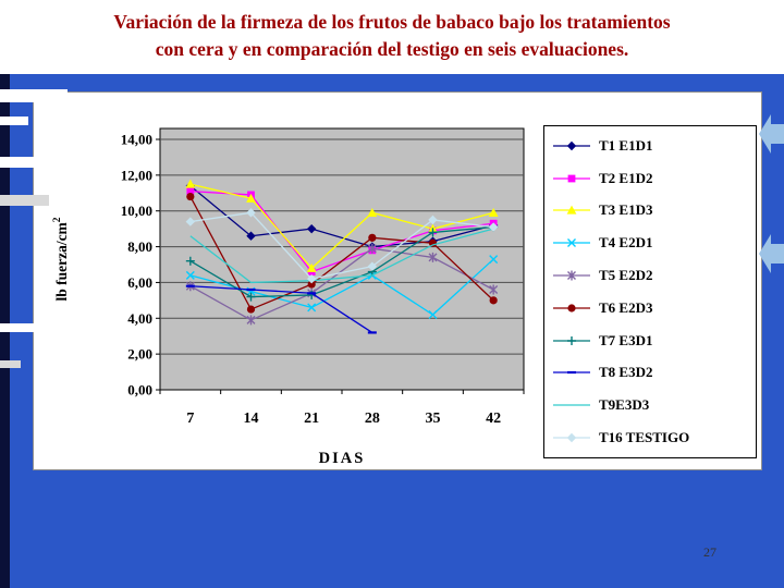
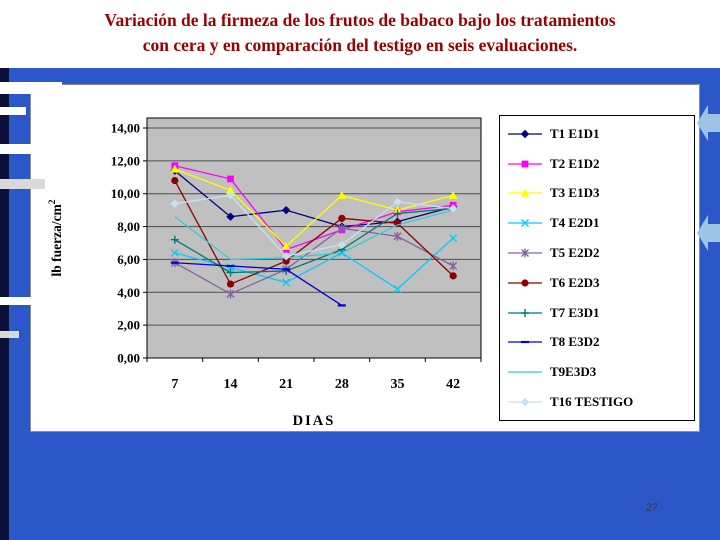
T2 E1D2/7: 11,1 -> 11,7
T3 E1D3/14: 10,7 -> 10,2
